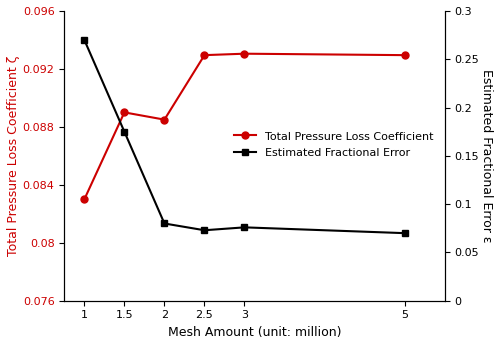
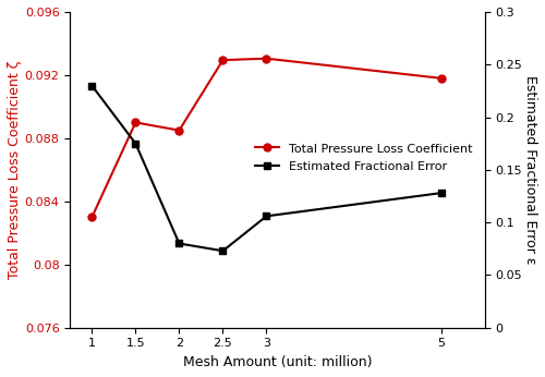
Estimated Fractional Error/1: 0.270 -> 0.230
Estimated Fractional Error/3: 0.076 -> 0.106
Total Pressure Loss Coefficient/5: 0.0930 -> 0.0918
Estimated Fractional Error/5: 0.070 -> 0.128
